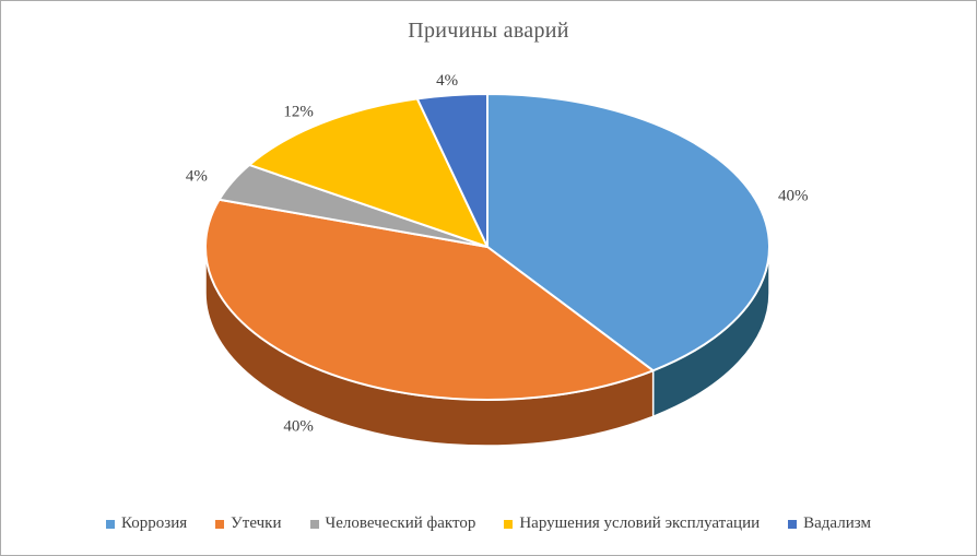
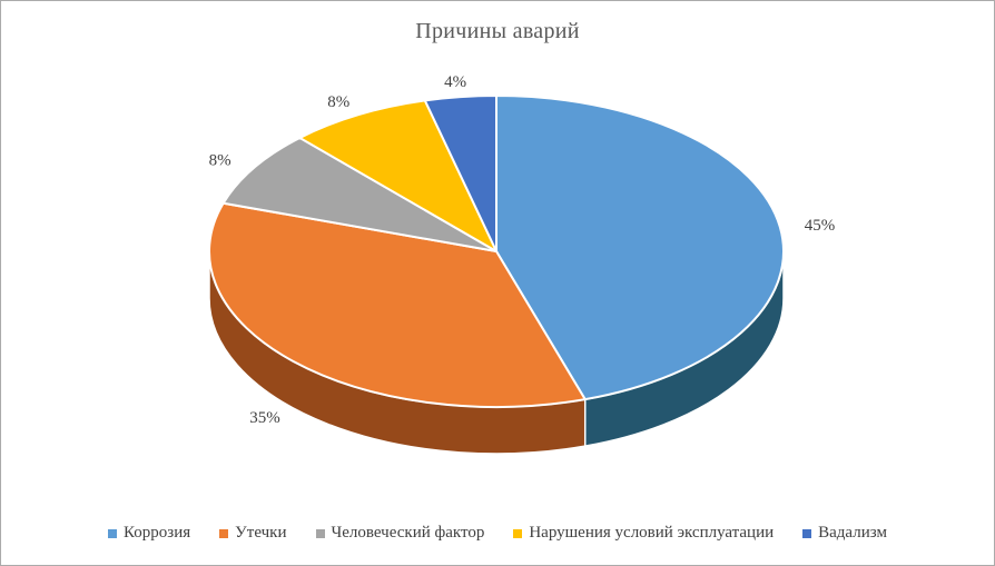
Коррозия: 40% -> 45%
Утечки: 40% -> 35%
Человеческий фактор: 4% -> 8%
Нарушения условий эксплуатации: 12% -> 8%
